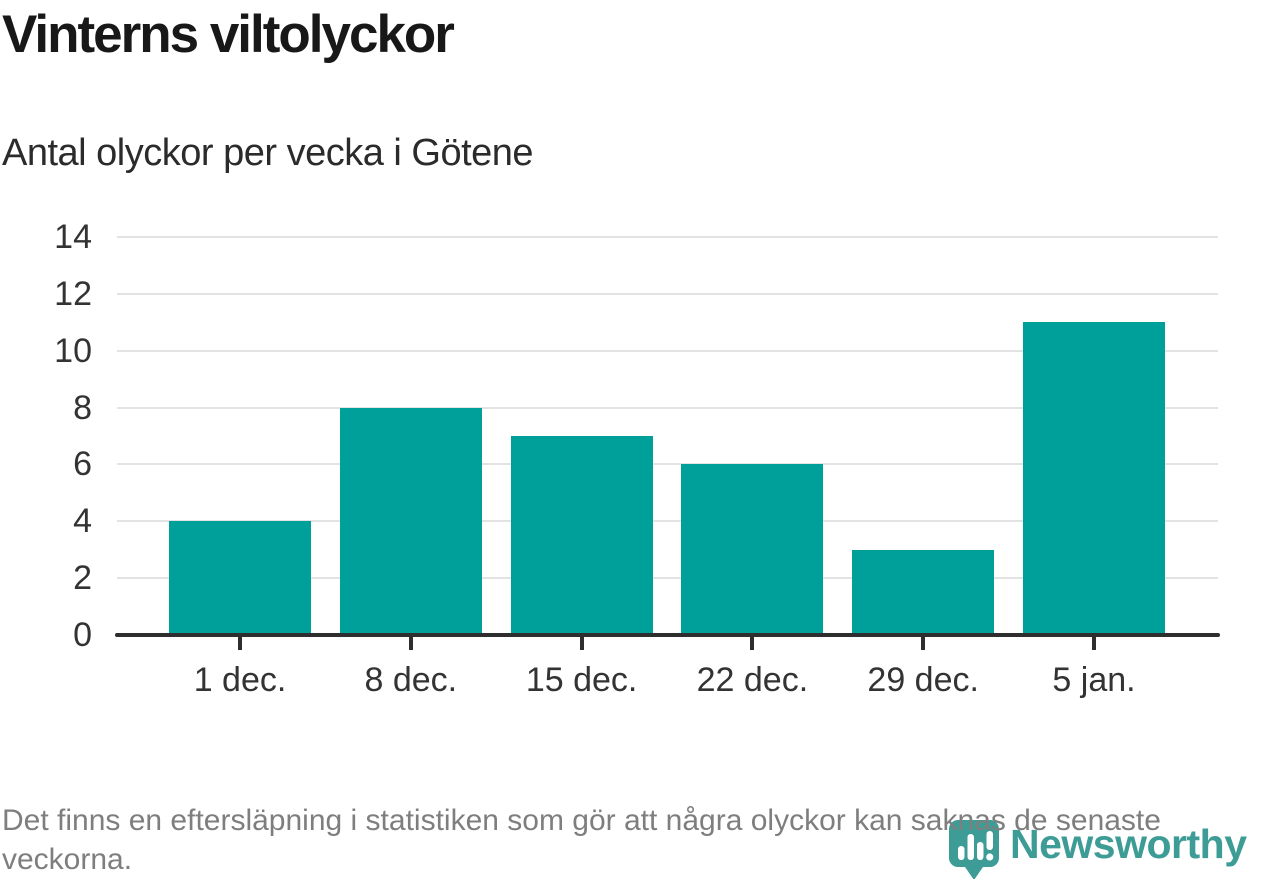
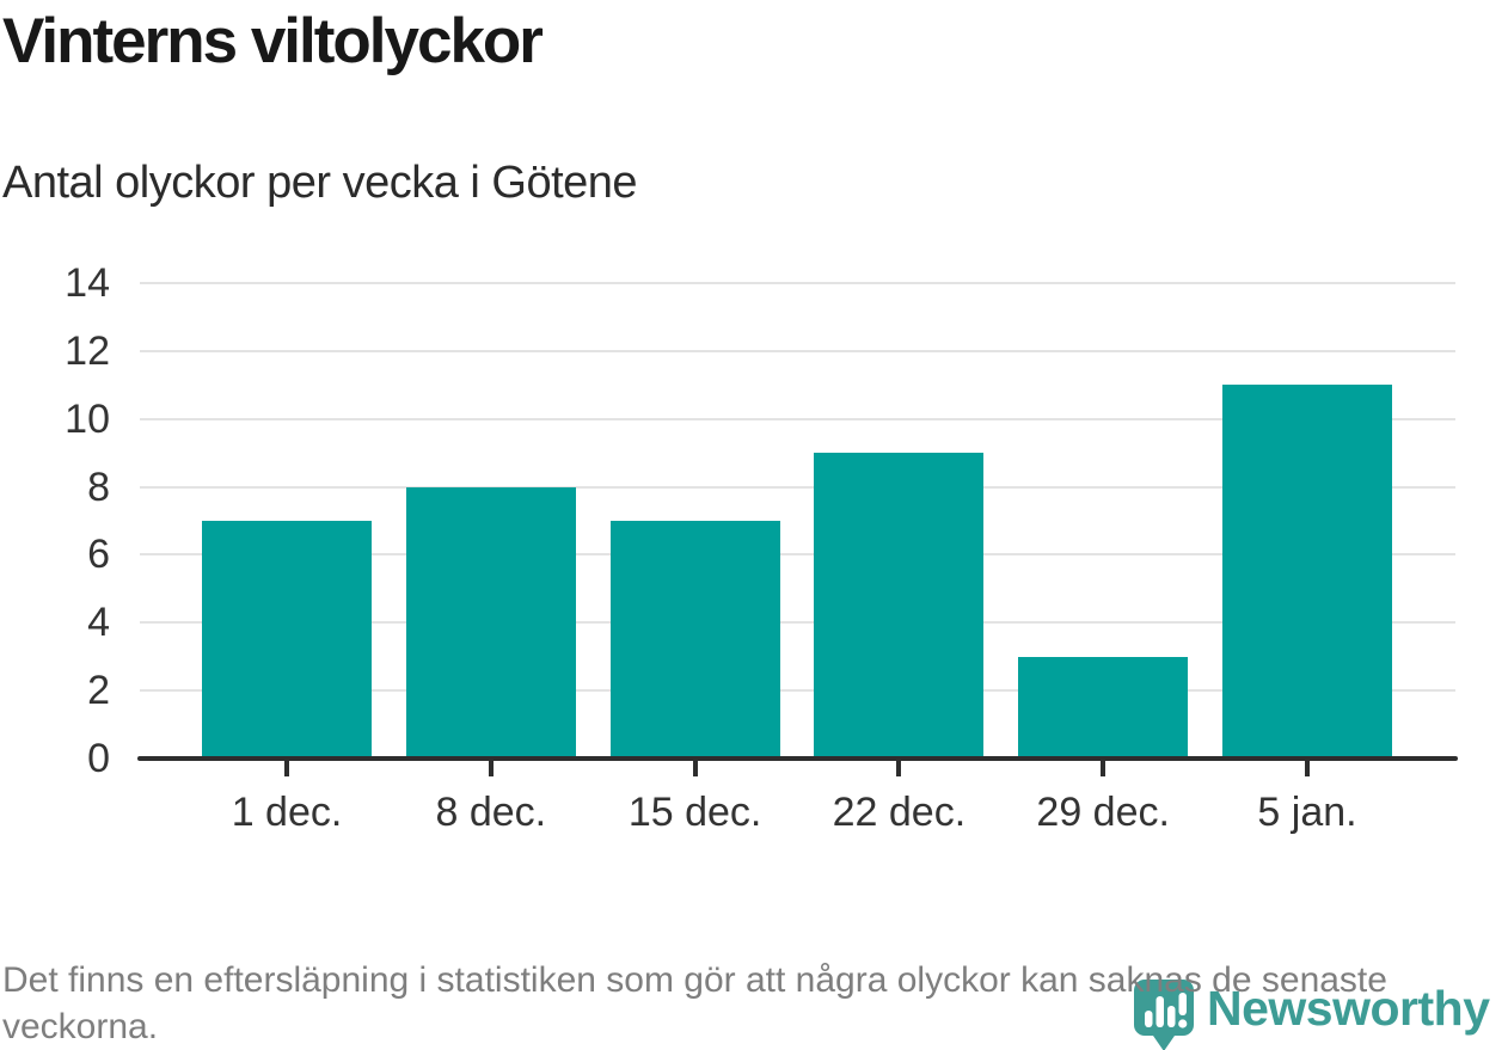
1 dec.: 4 -> 7
22 dec.: 6 -> 9
